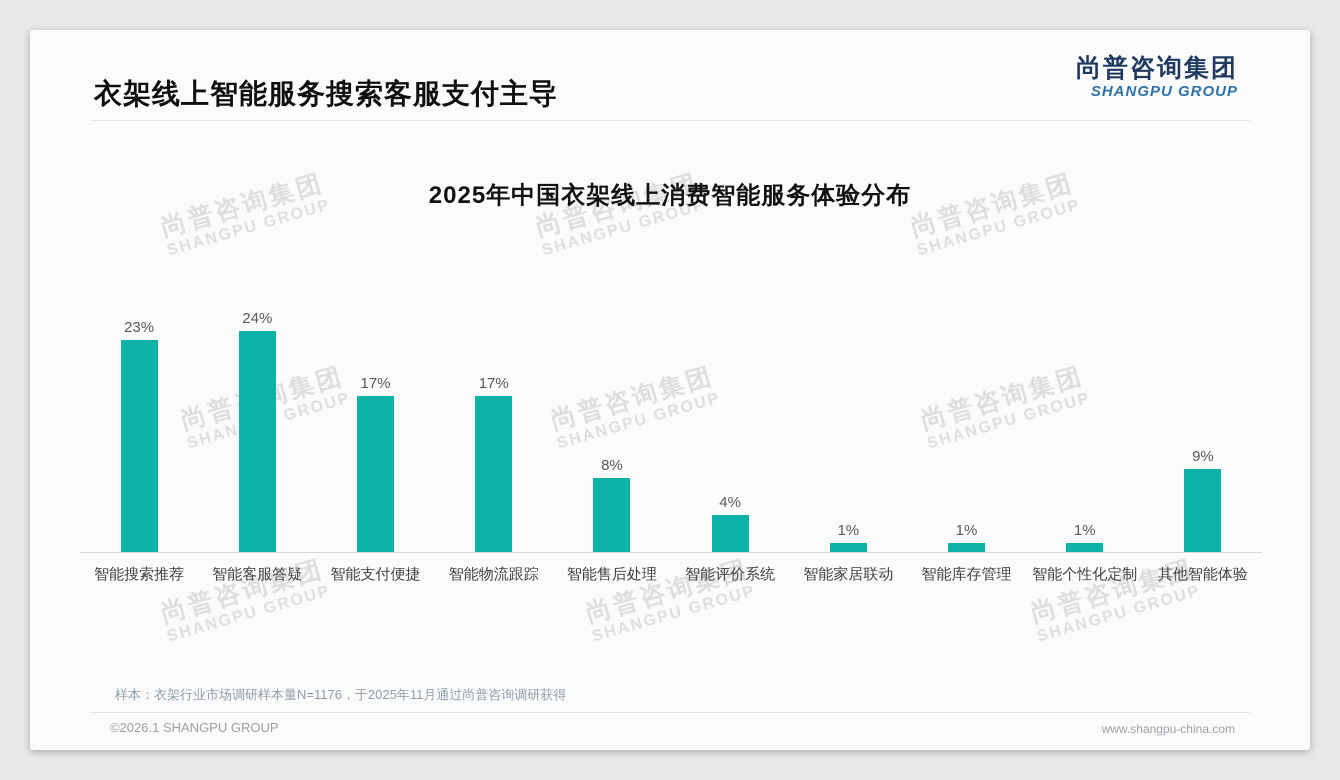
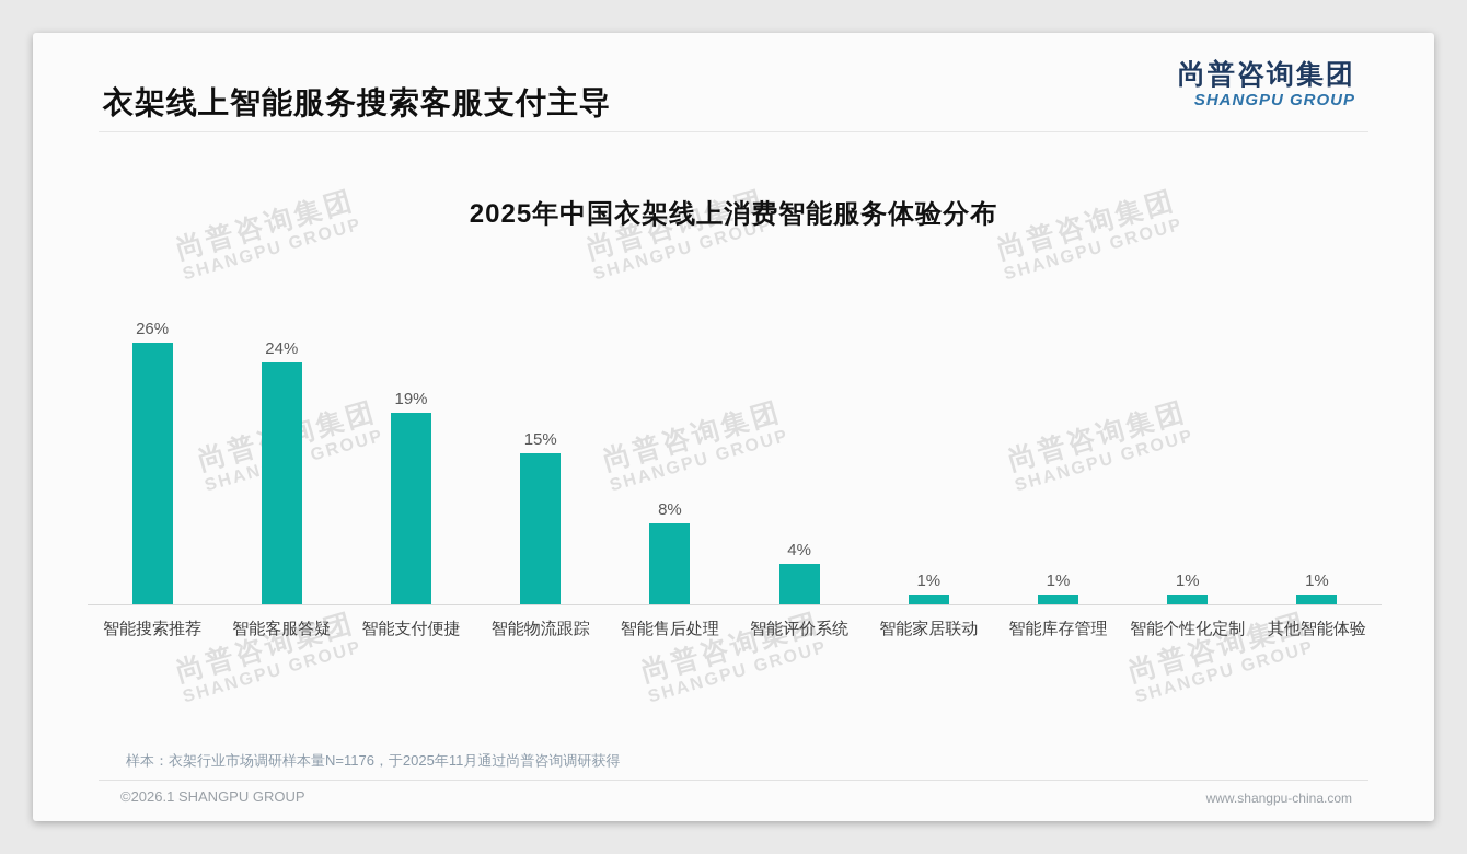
智能搜索推荐: 23% -> 26%
智能支付便捷: 17% -> 19%
智能物流跟踪: 17% -> 15%
其他智能体验: 9% -> 1%
